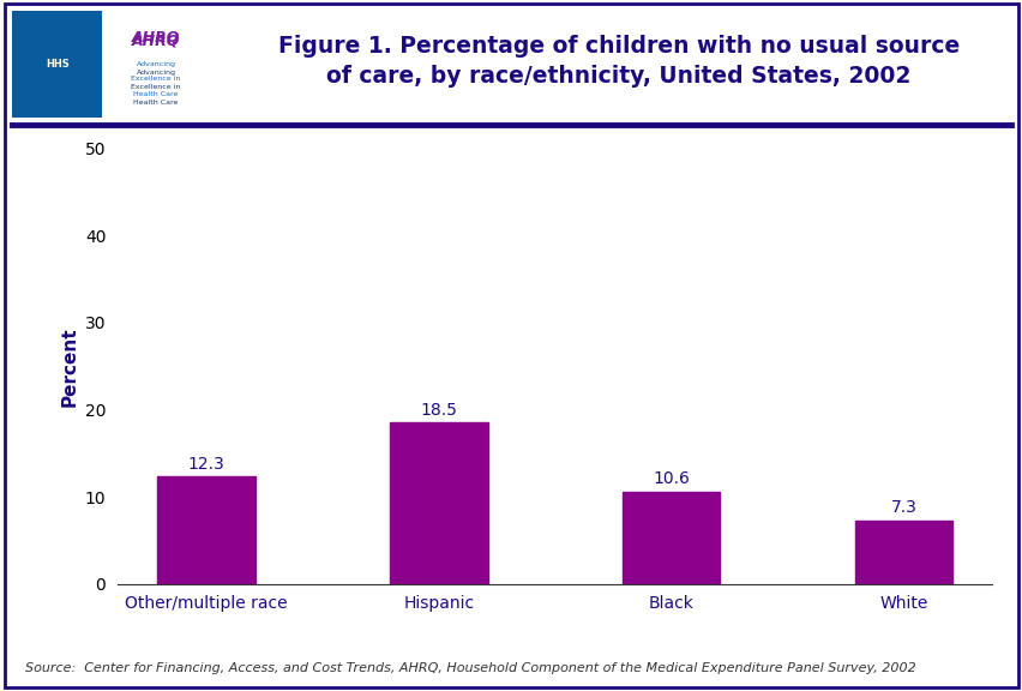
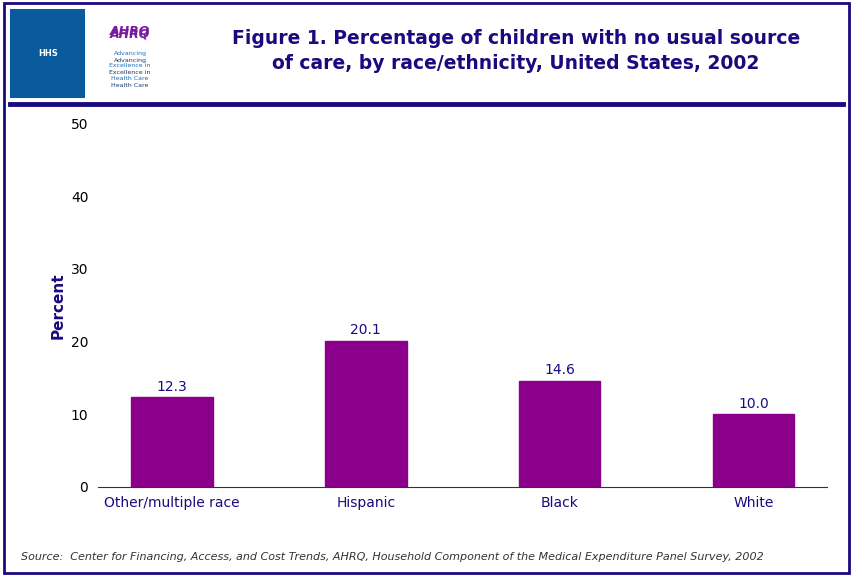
Hispanic: 18.5 -> 20.1
Black: 10.6 -> 14.6
White: 7.3 -> 10.0
